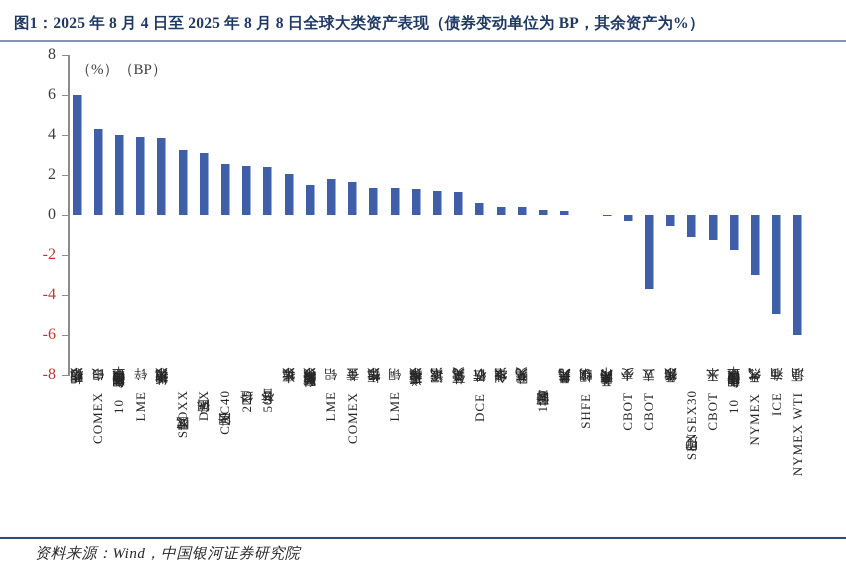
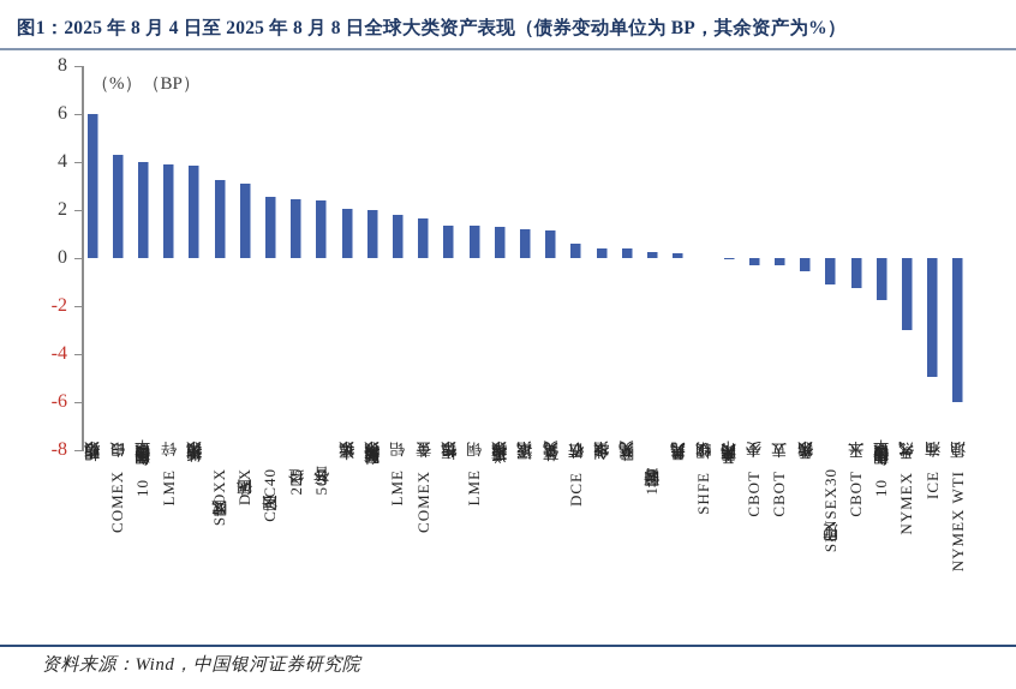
富时新加坡海峡指数: 1.5 -> 2.0
CBOT大豆: -3.7 -> -0.3
